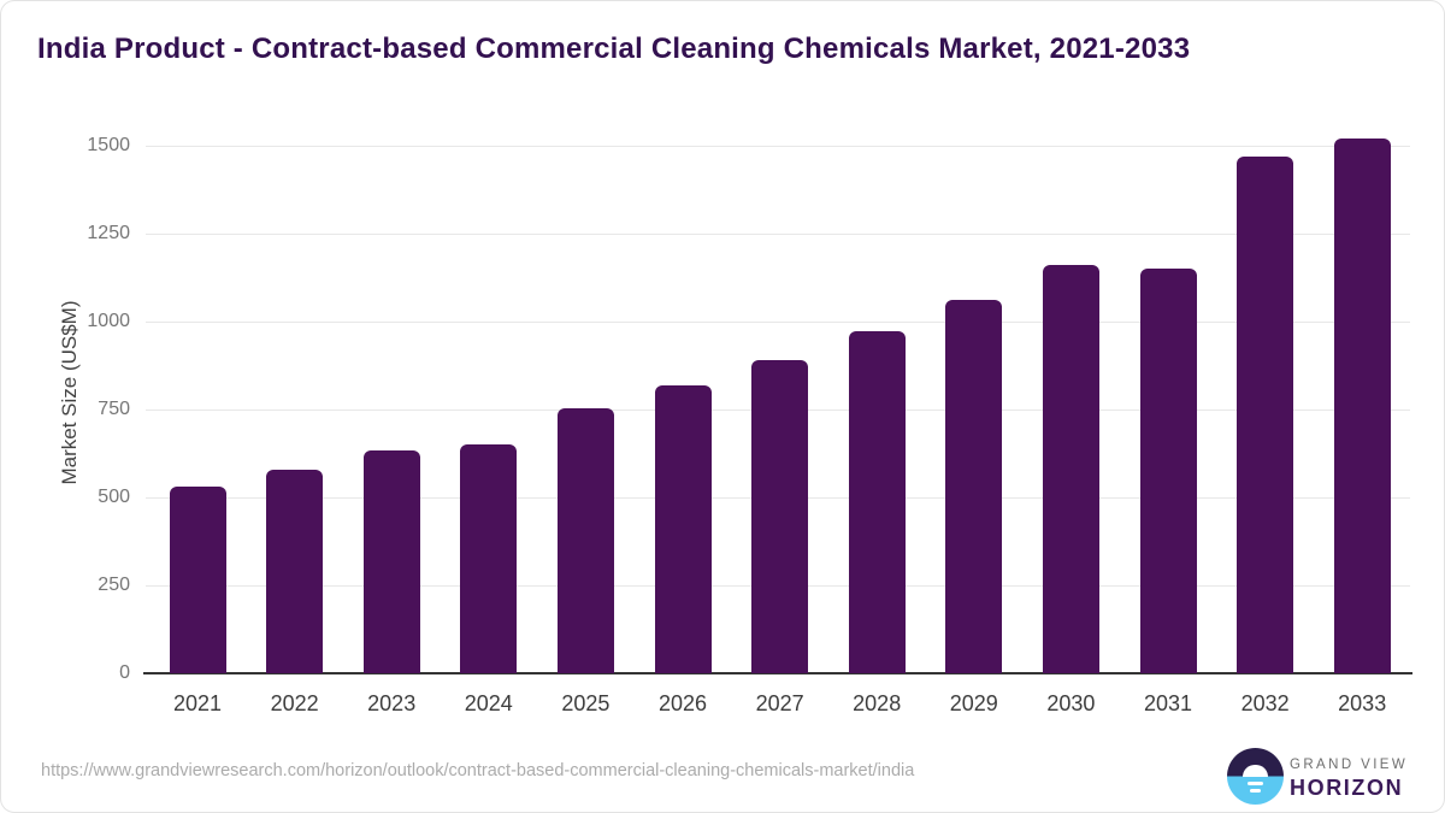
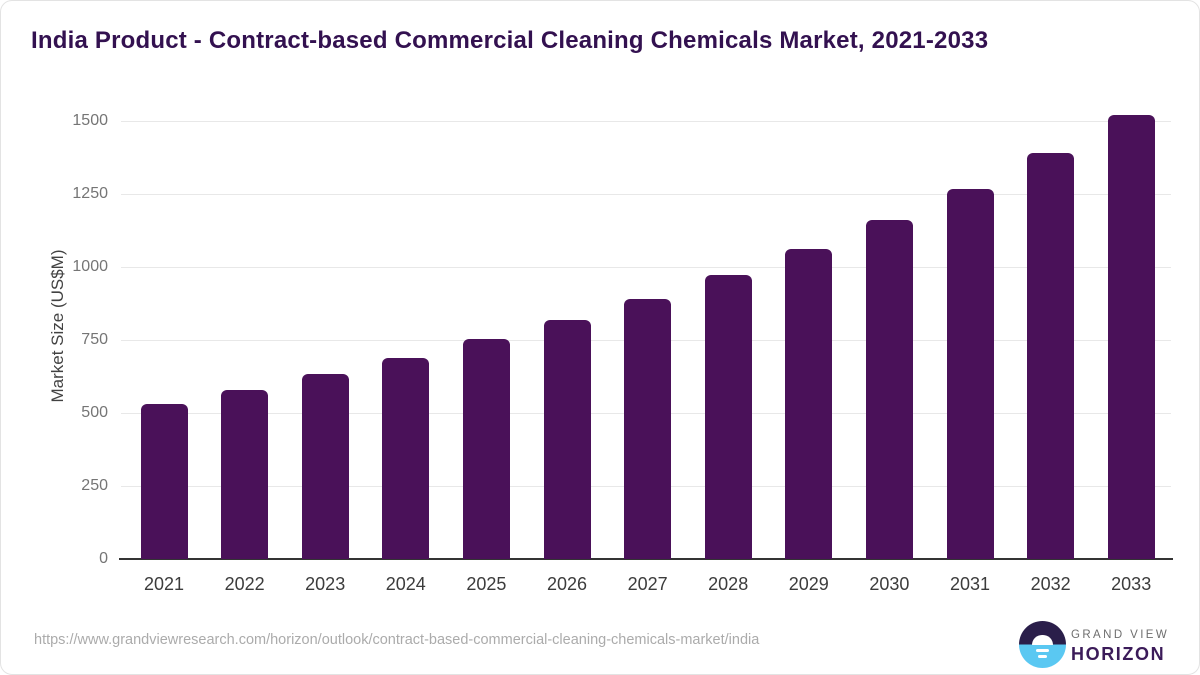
2024: 650 -> 690
2031: 1150 -> 1270
2032: 1470 -> 1390
